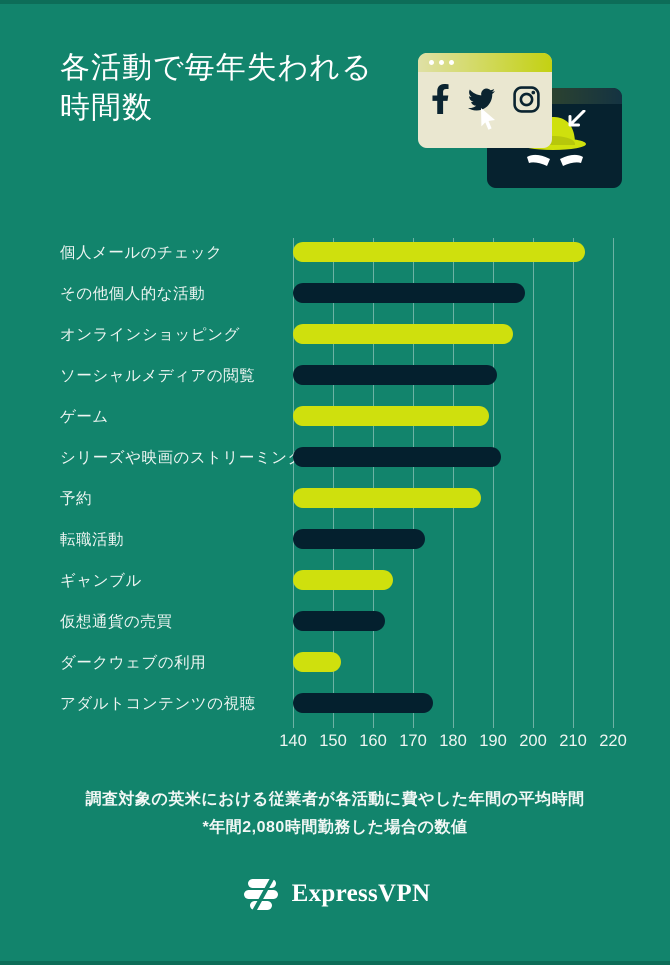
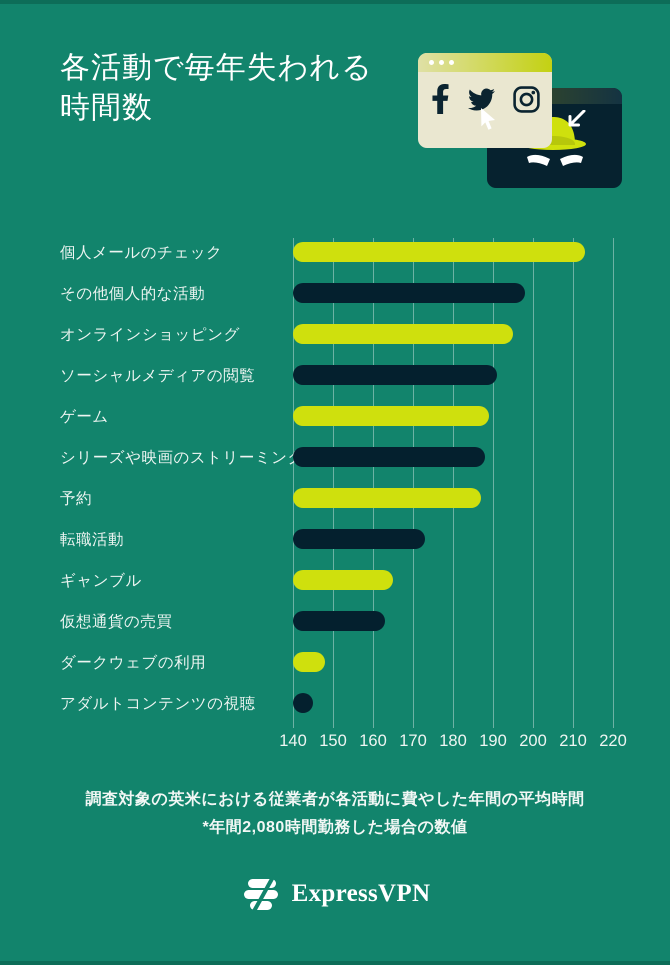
シリーズや映画のストリーミング: 192 -> 188
ダークウェブの利用: 152 -> 148
アダルトコンテンツの視聴: 175 -> 145
